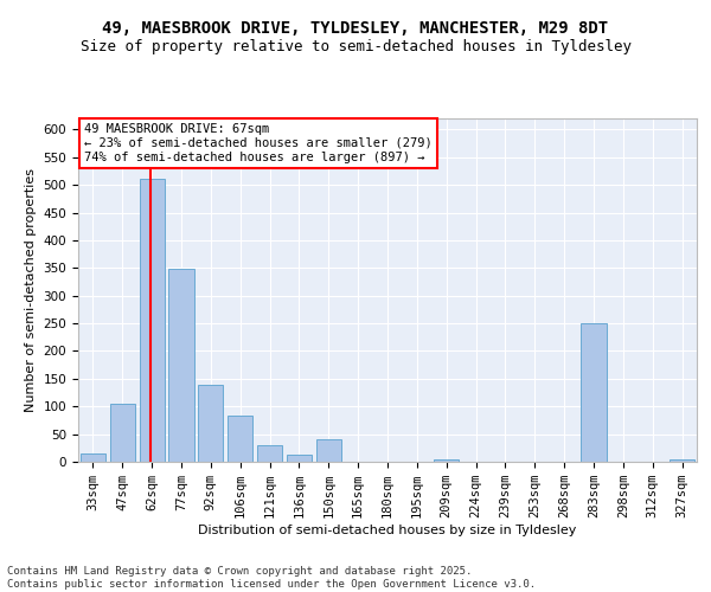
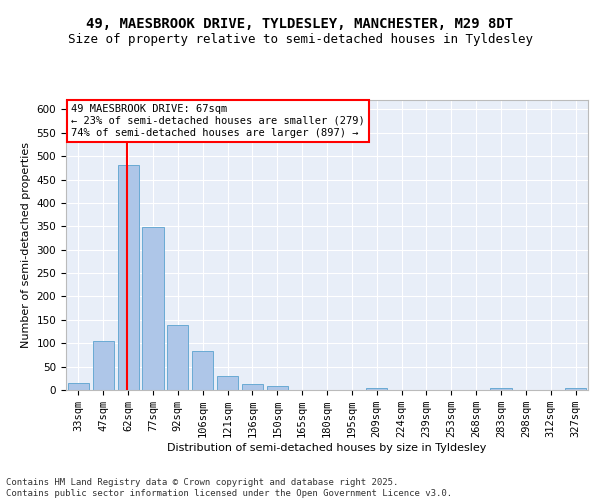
62sqm: 510 -> 480
150sqm: 40 -> 8
283sqm: 250 -> 5
